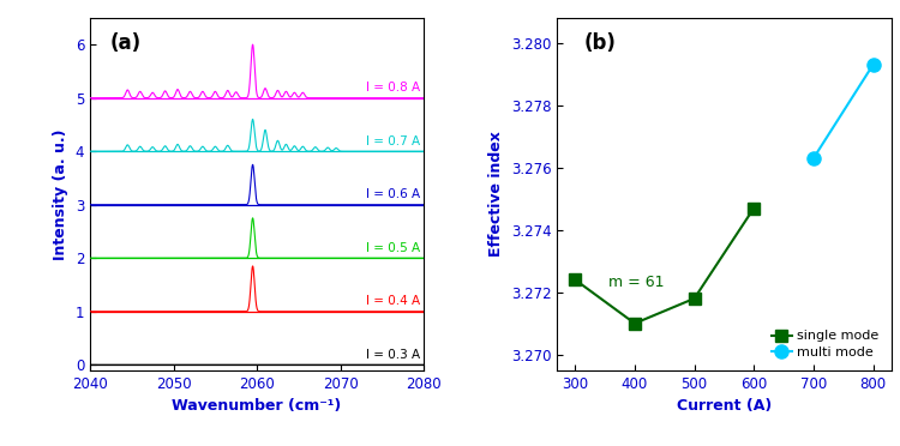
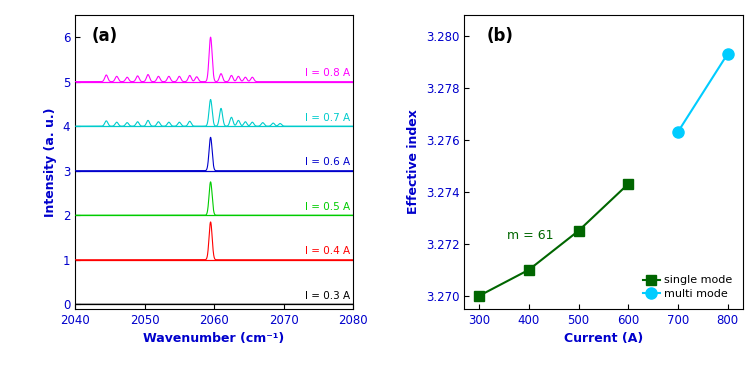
300: 3.2724 -> 3.2700
500: 3.2718 -> 3.2725
600: 3.2747 -> 3.2743
